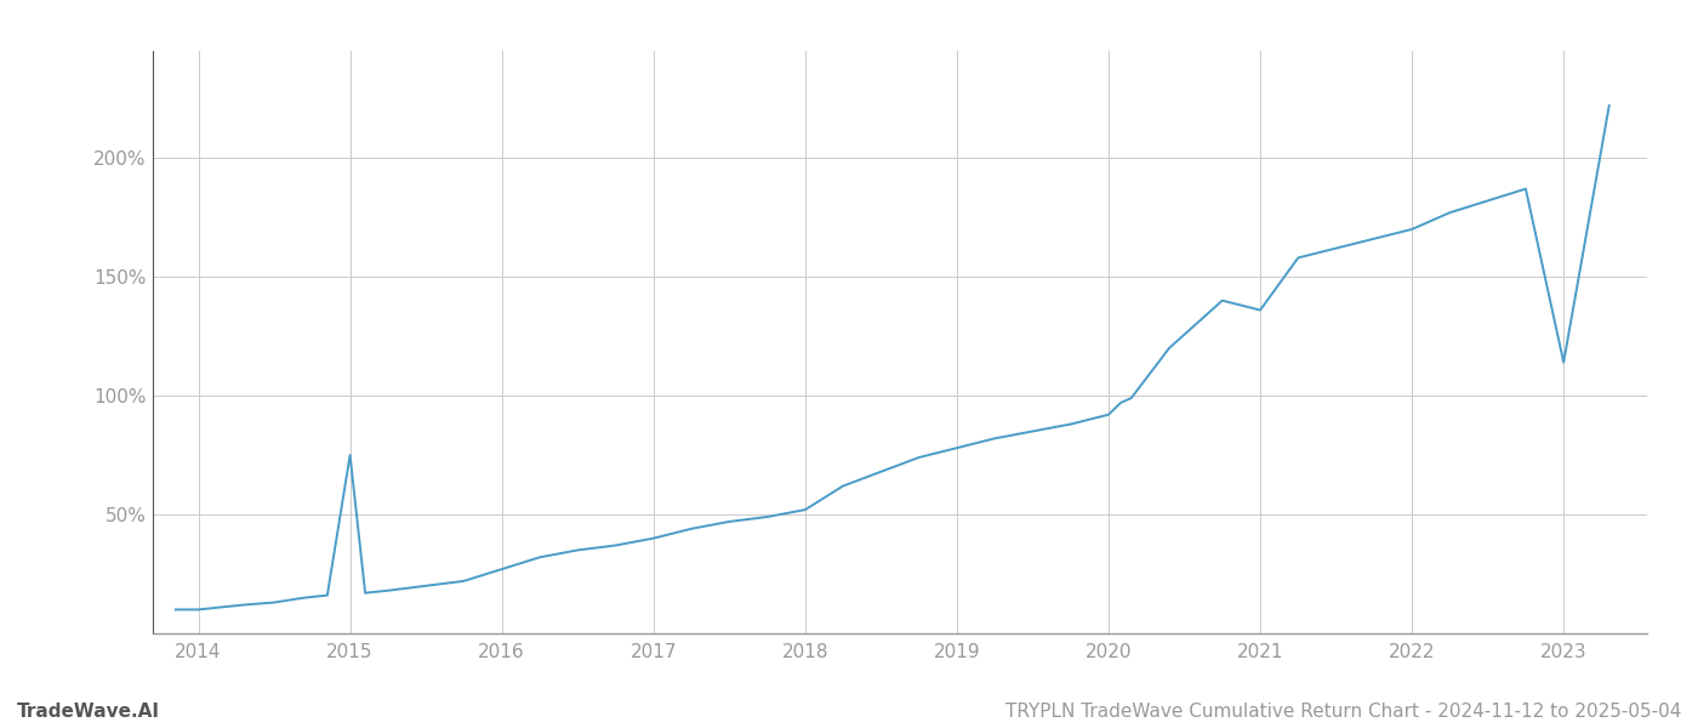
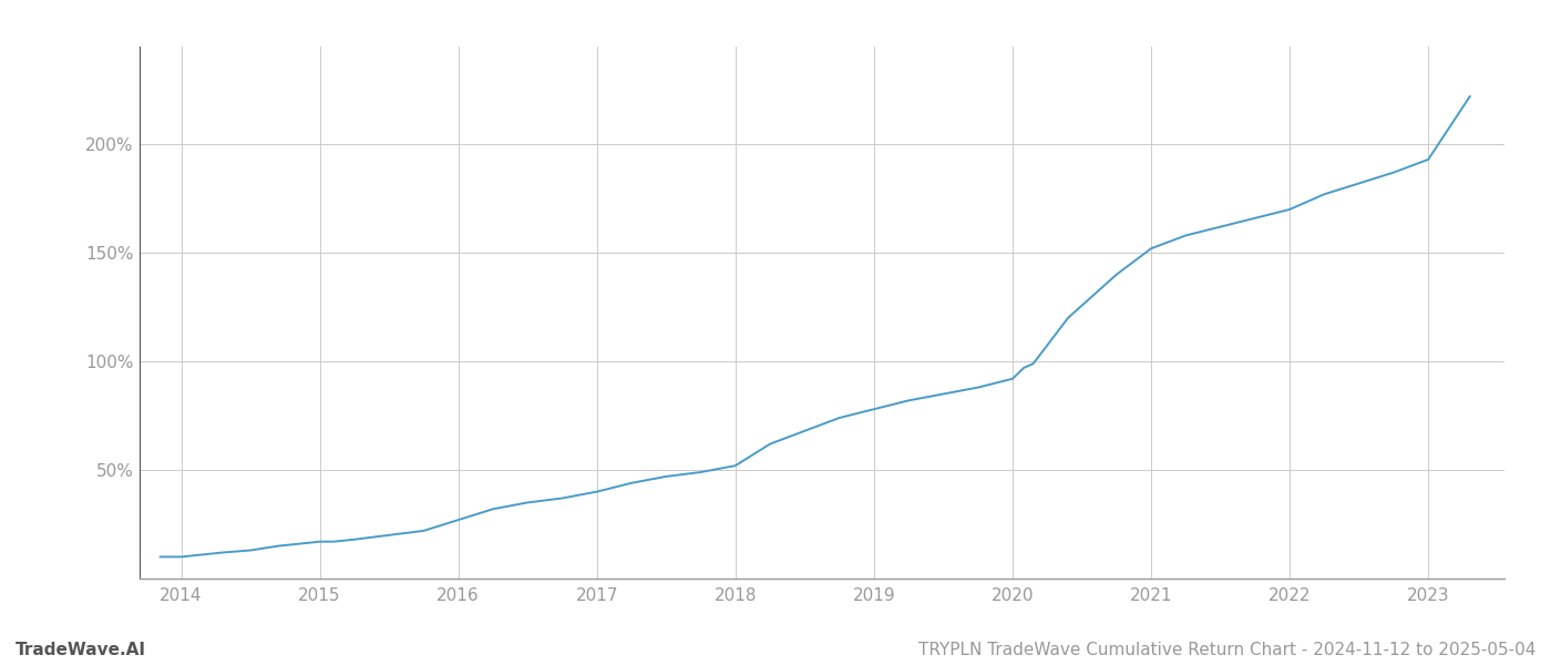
2015: 75% -> 17%
2021: 136% -> 152%
2023: 114% -> 193%
